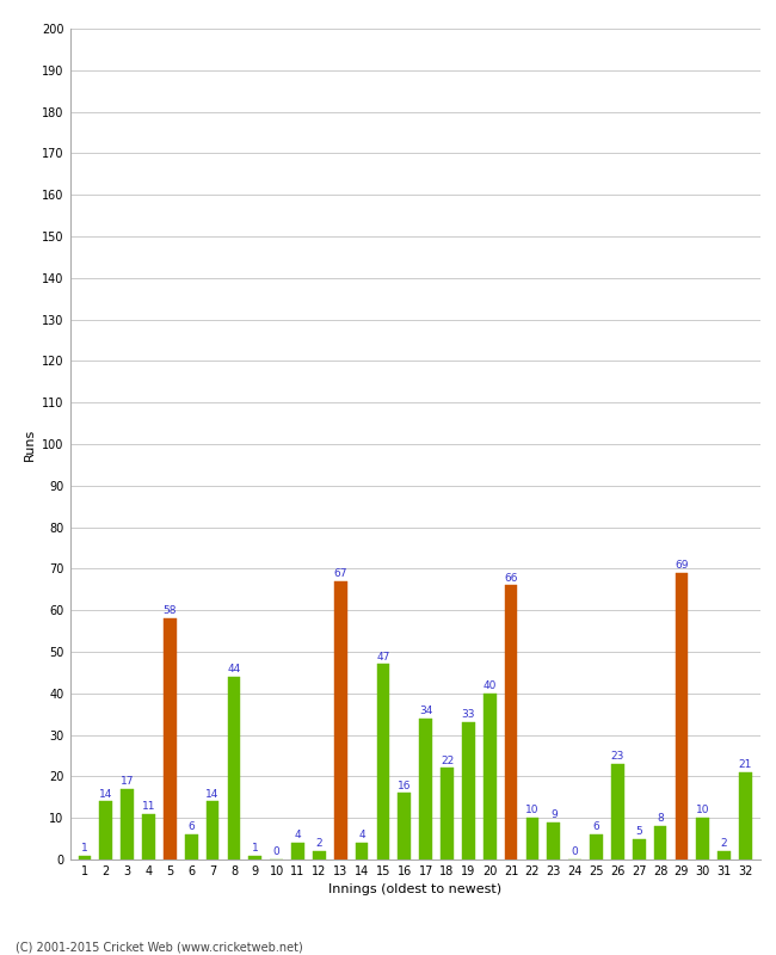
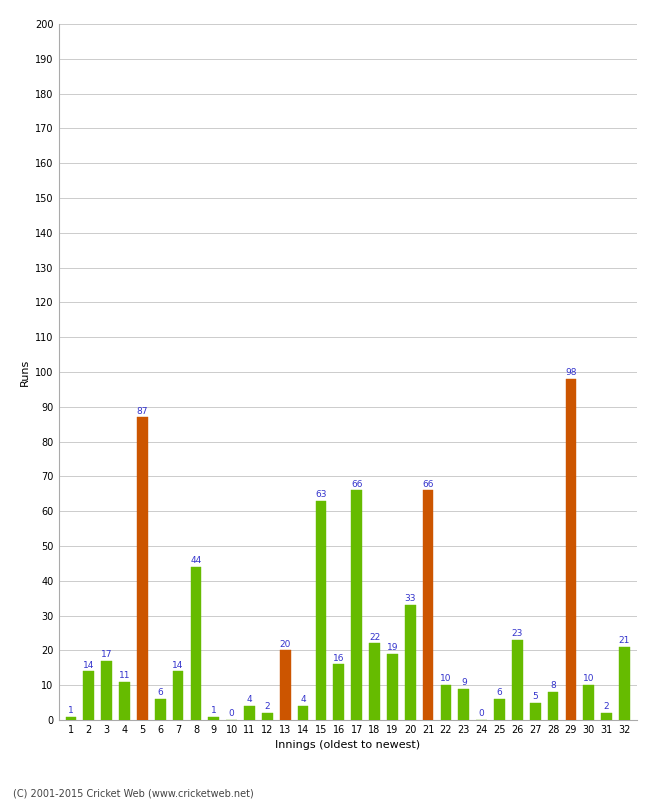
5: 58 -> 87
13: 67 -> 20
15: 47 -> 63
17: 34 -> 66
19: 33 -> 19
20: 40 -> 33
29: 69 -> 98
